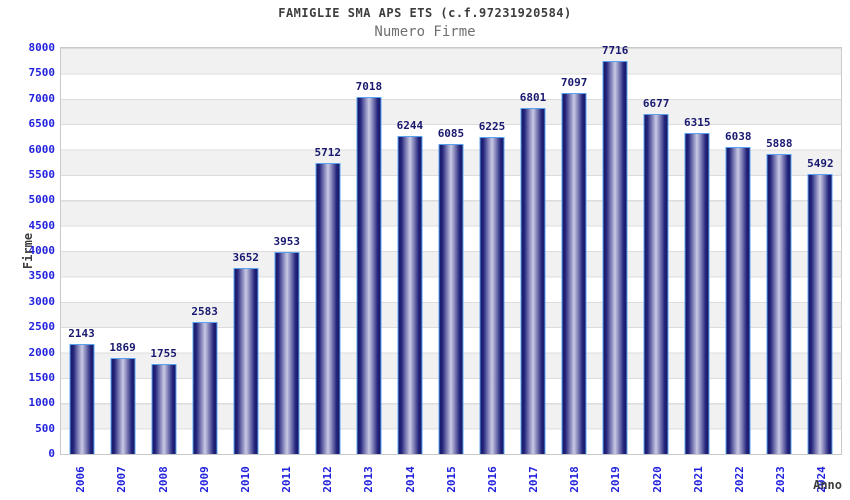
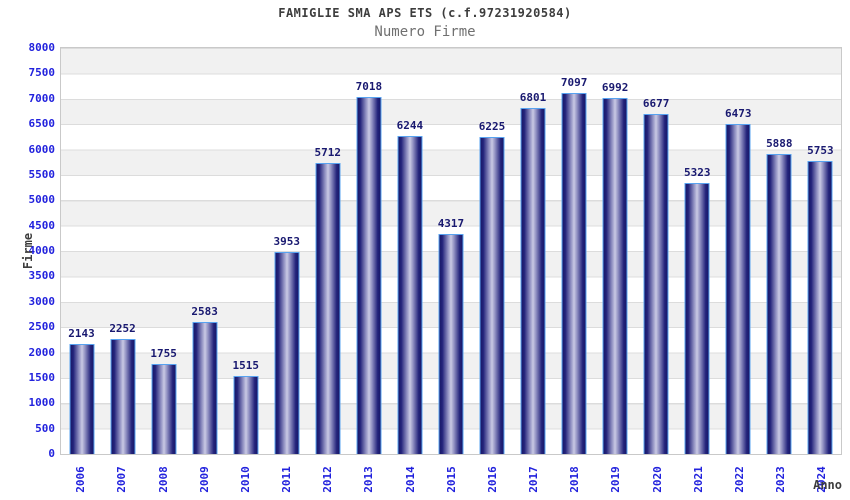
2007: 1869 -> 2252
2010: 3652 -> 1515
2015: 6085 -> 4317
2019: 7716 -> 6992
2021: 6315 -> 5323
2022: 6038 -> 6473
2024: 5492 -> 5753
